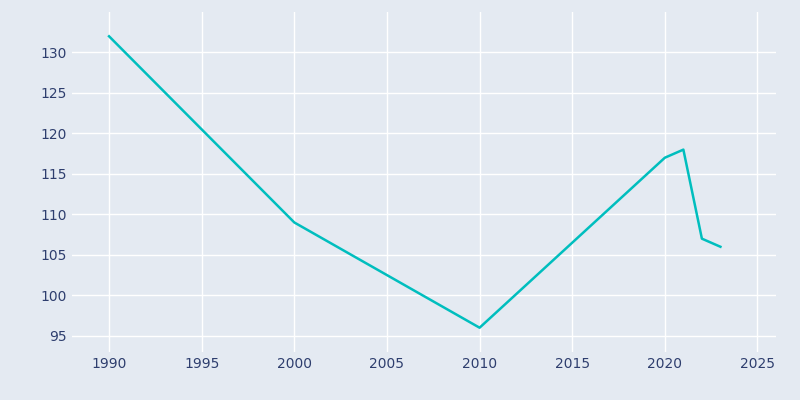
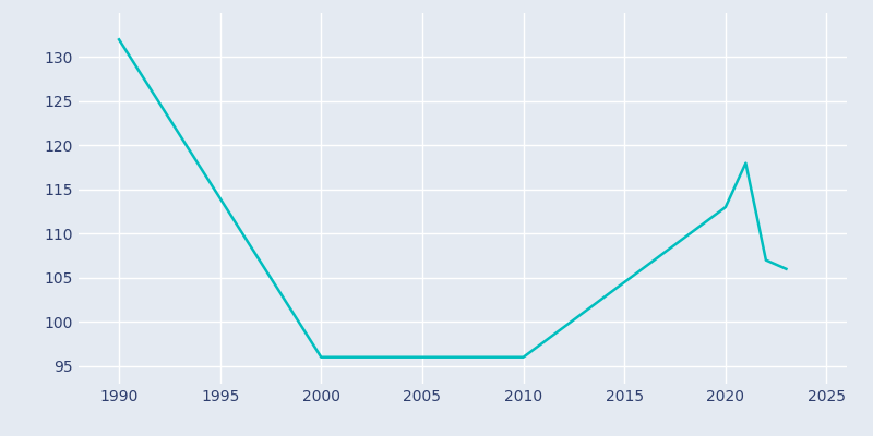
2000: 109 -> 96
2020: 117 -> 113
